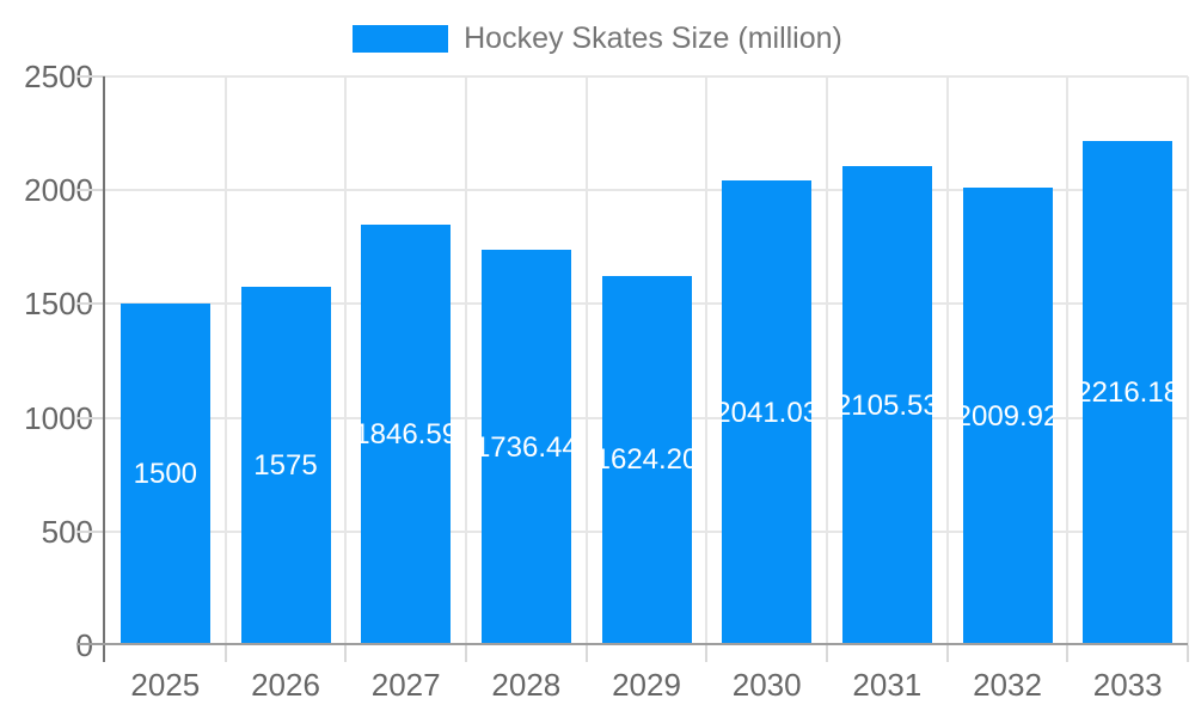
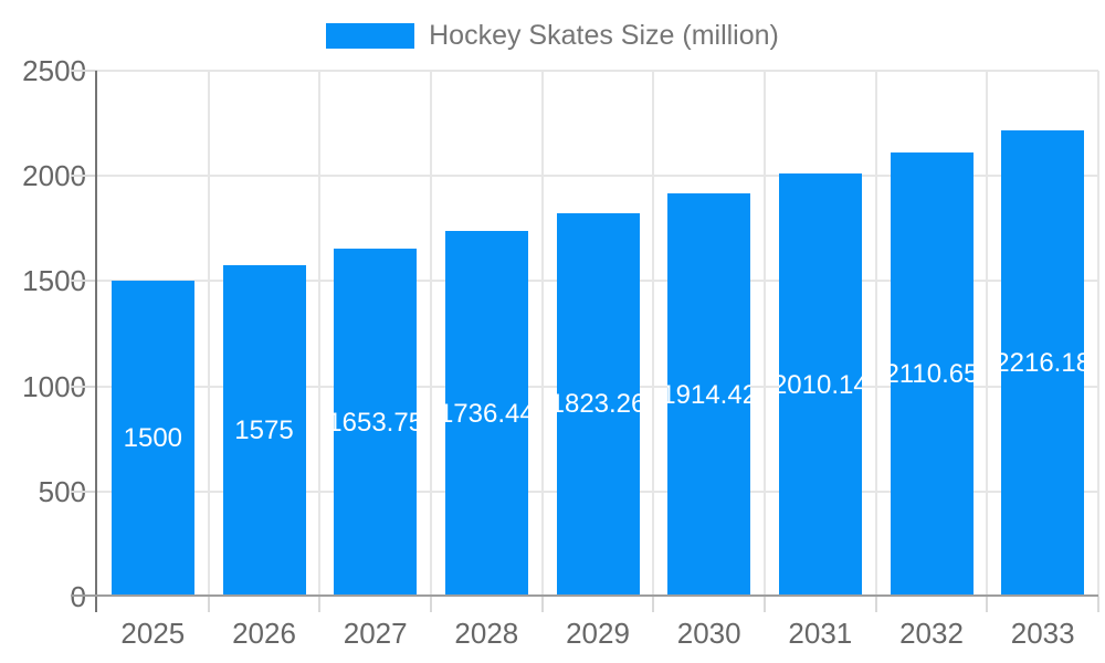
2027: 1846.59 -> 1653.75
2029: 1624.20 -> 1823.26
2030: 2041.03 -> 1914.42
2031: 2105.53 -> 2010.14
2032: 2009.92 -> 2110.65
